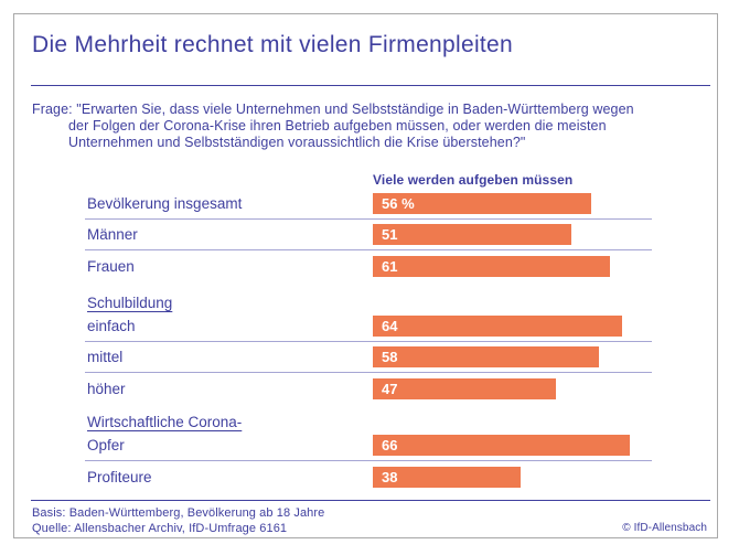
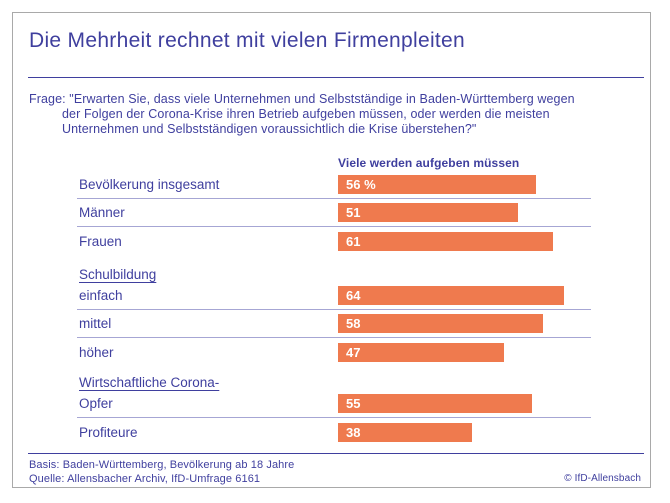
Opfer: 66 -> 55
